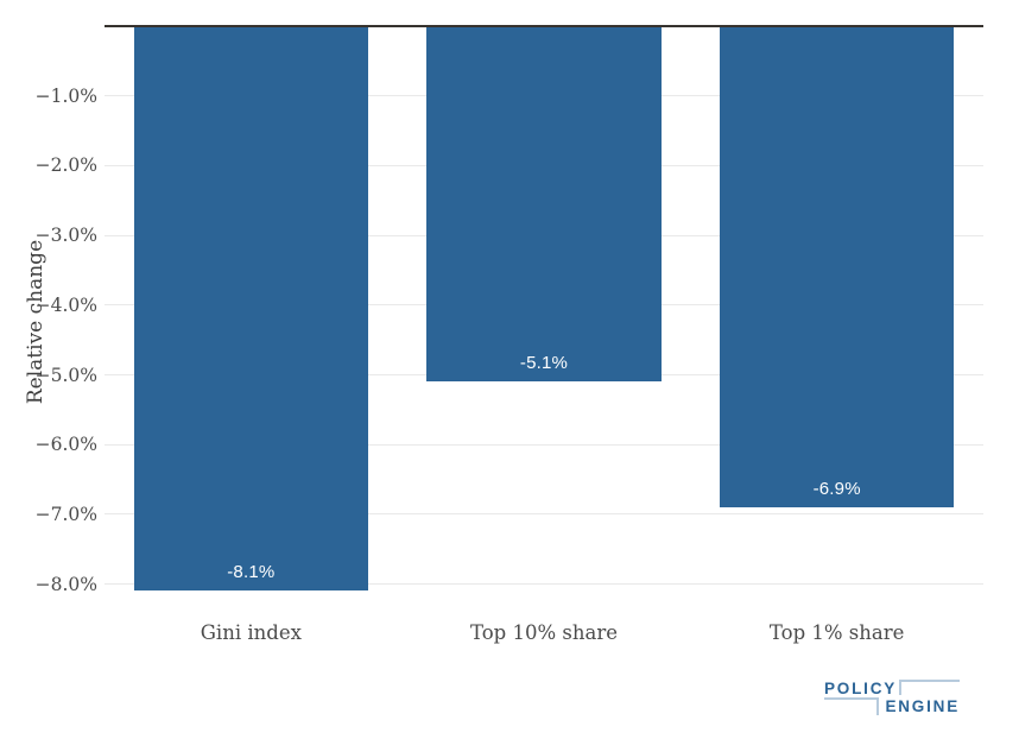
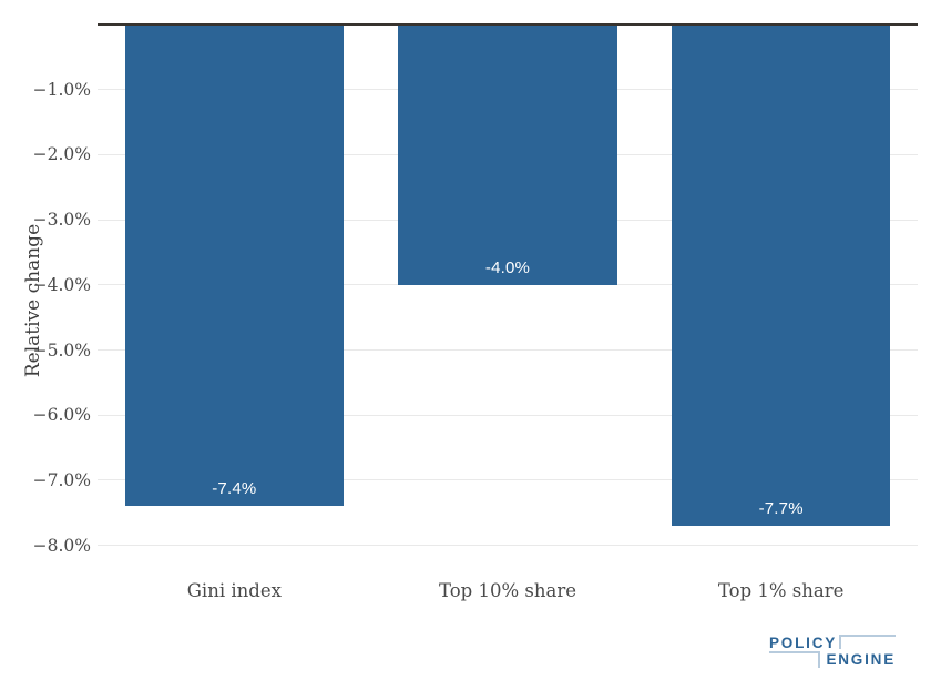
Gini index: -8.1% -> -7.4%
Top 10% share: -5.1% -> -4.0%
Top 1% share: -6.9% -> -7.7%
